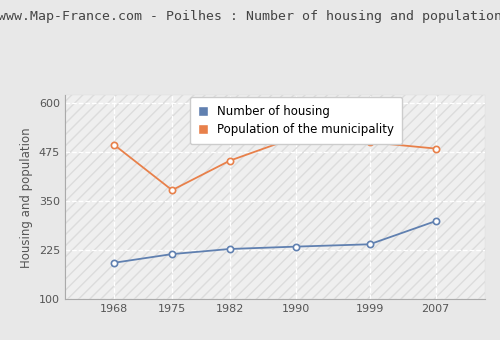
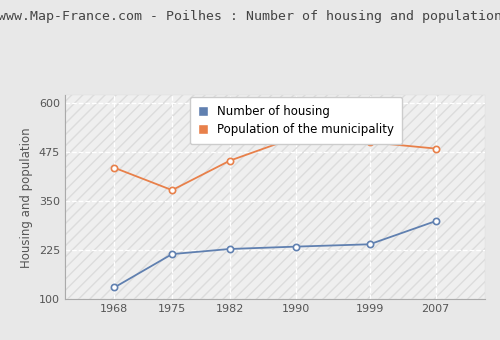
Number of housing/1968: 193 -> 130
Population of the municipality/1968: 493 -> 435
